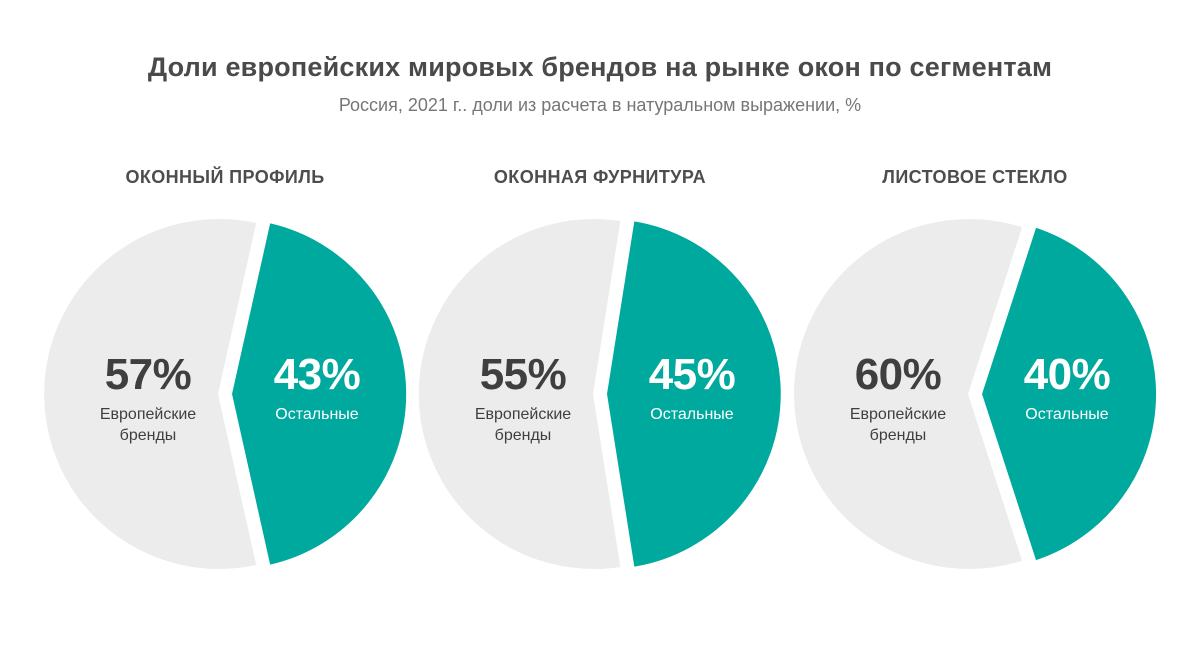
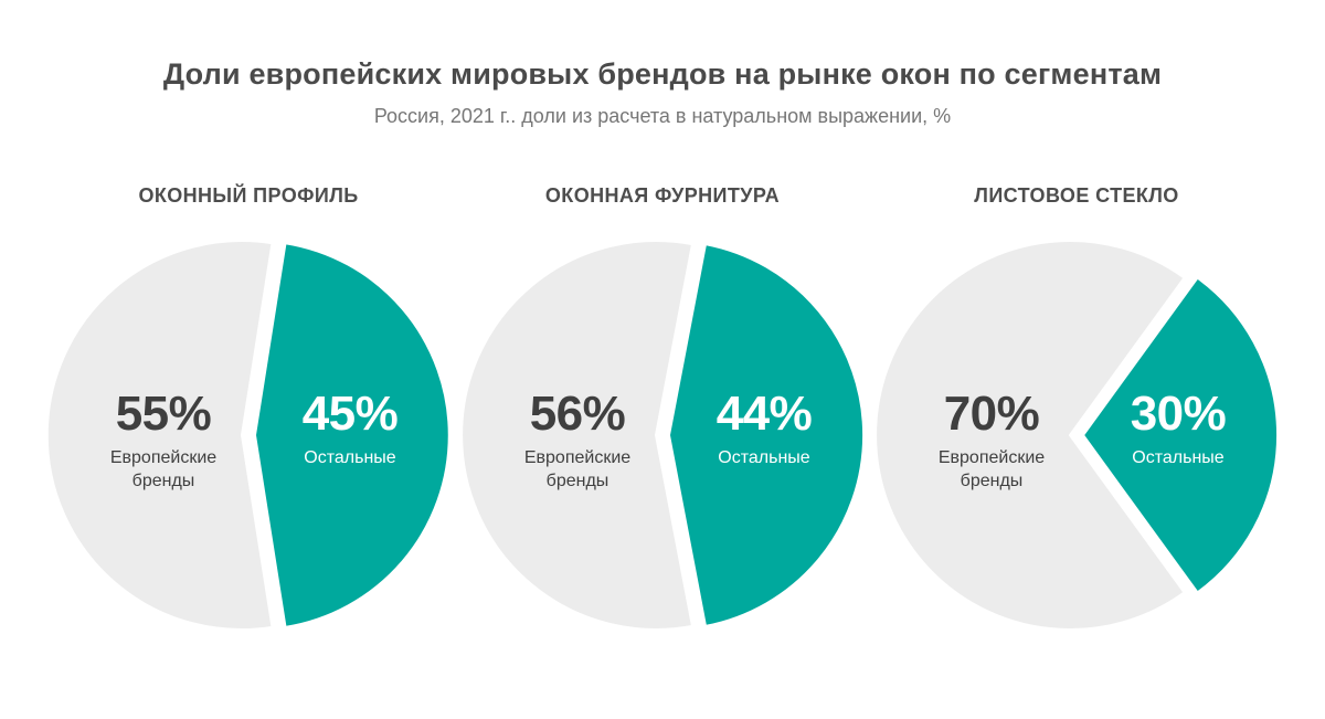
ОКОННЫЙ ПРОФИЛЬ/Европейские бренды: 57% -> 55%
ОКОННЫЙ ПРОФИЛЬ/Остальные: 43% -> 45%
ОКОННАЯ ФУРНИТУРА/Европейские бренды: 55% -> 56%
ОКОННАЯ ФУРНИТУРА/Остальные: 45% -> 44%
ЛИСТОВОЕ СТЕКЛО/Европейские бренды: 60% -> 70%
ЛИСТОВОЕ СТЕКЛО/Остальные: 40% -> 30%
